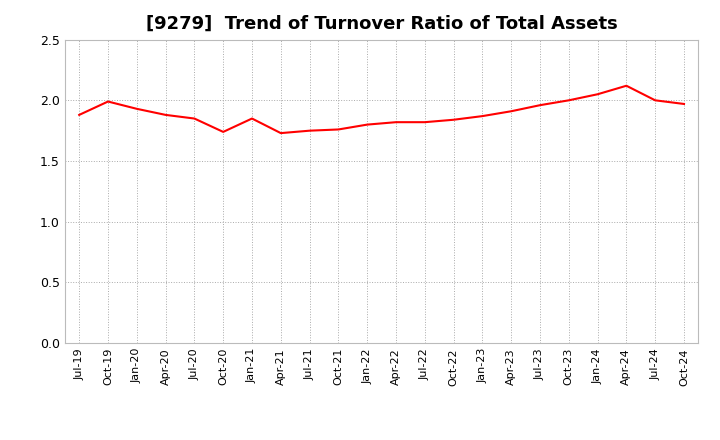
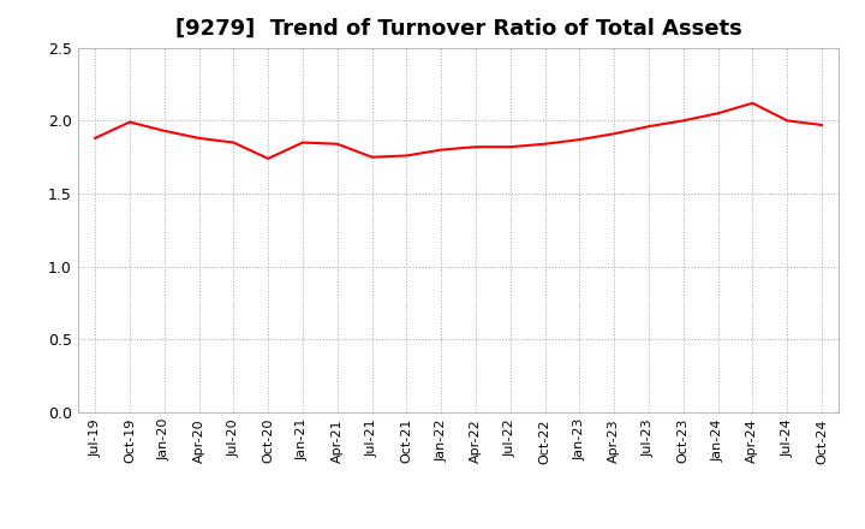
Apr-21: 1.73 -> 1.84
